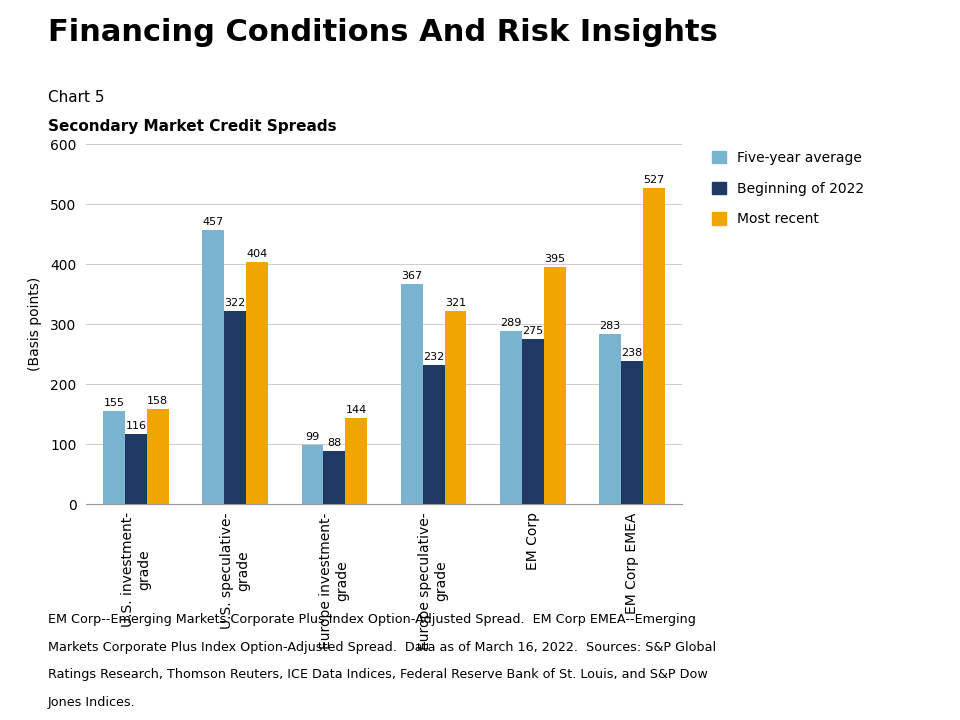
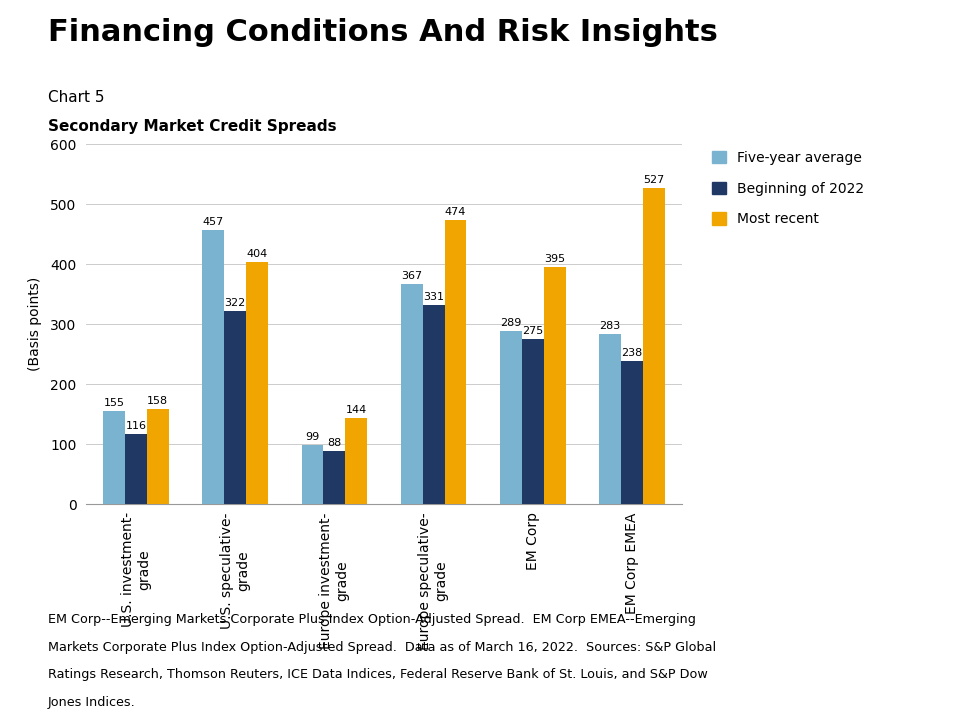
Beginning of 2022/Europe speculative- grade: 232 -> 331
Most recent/Europe speculative- grade: 321 -> 474
